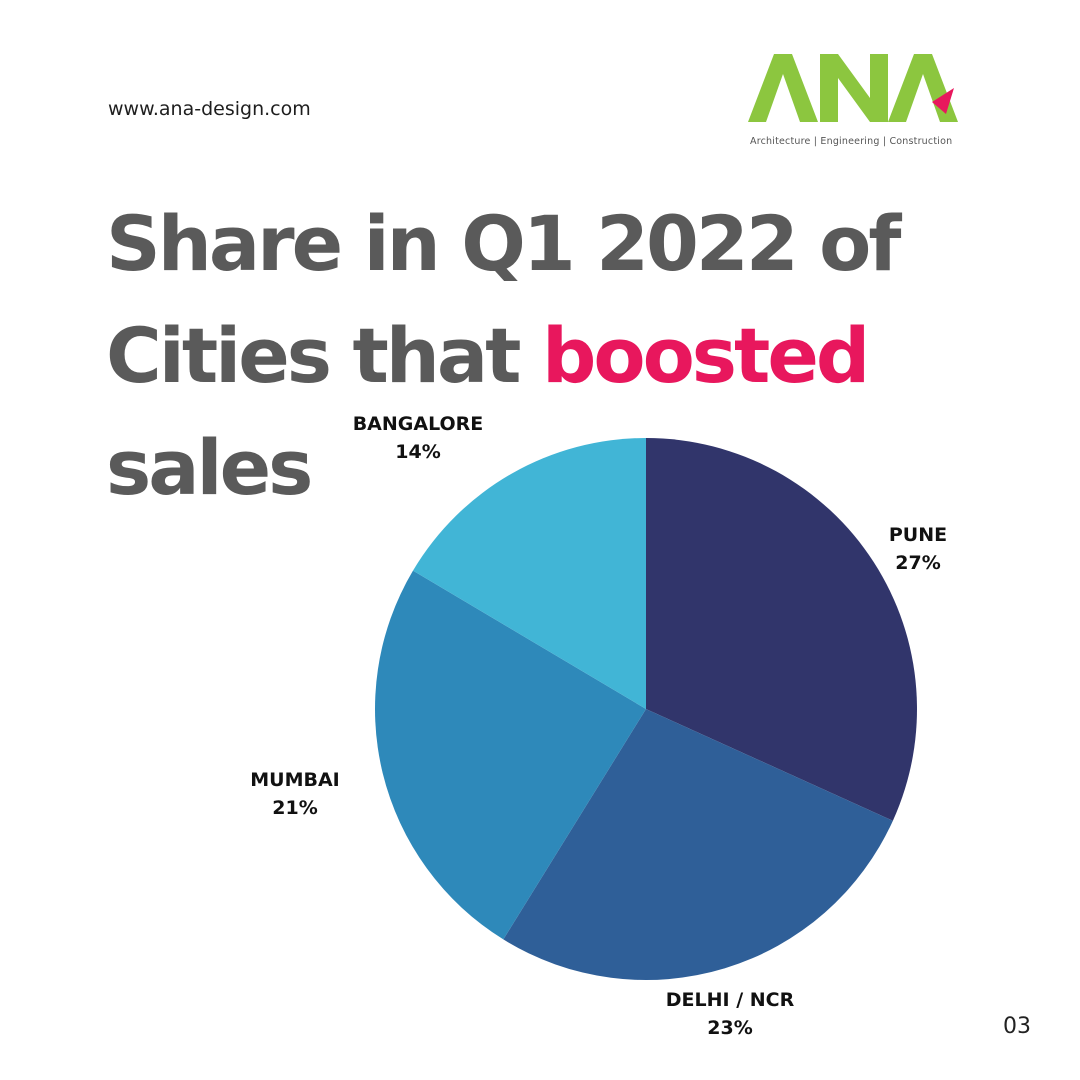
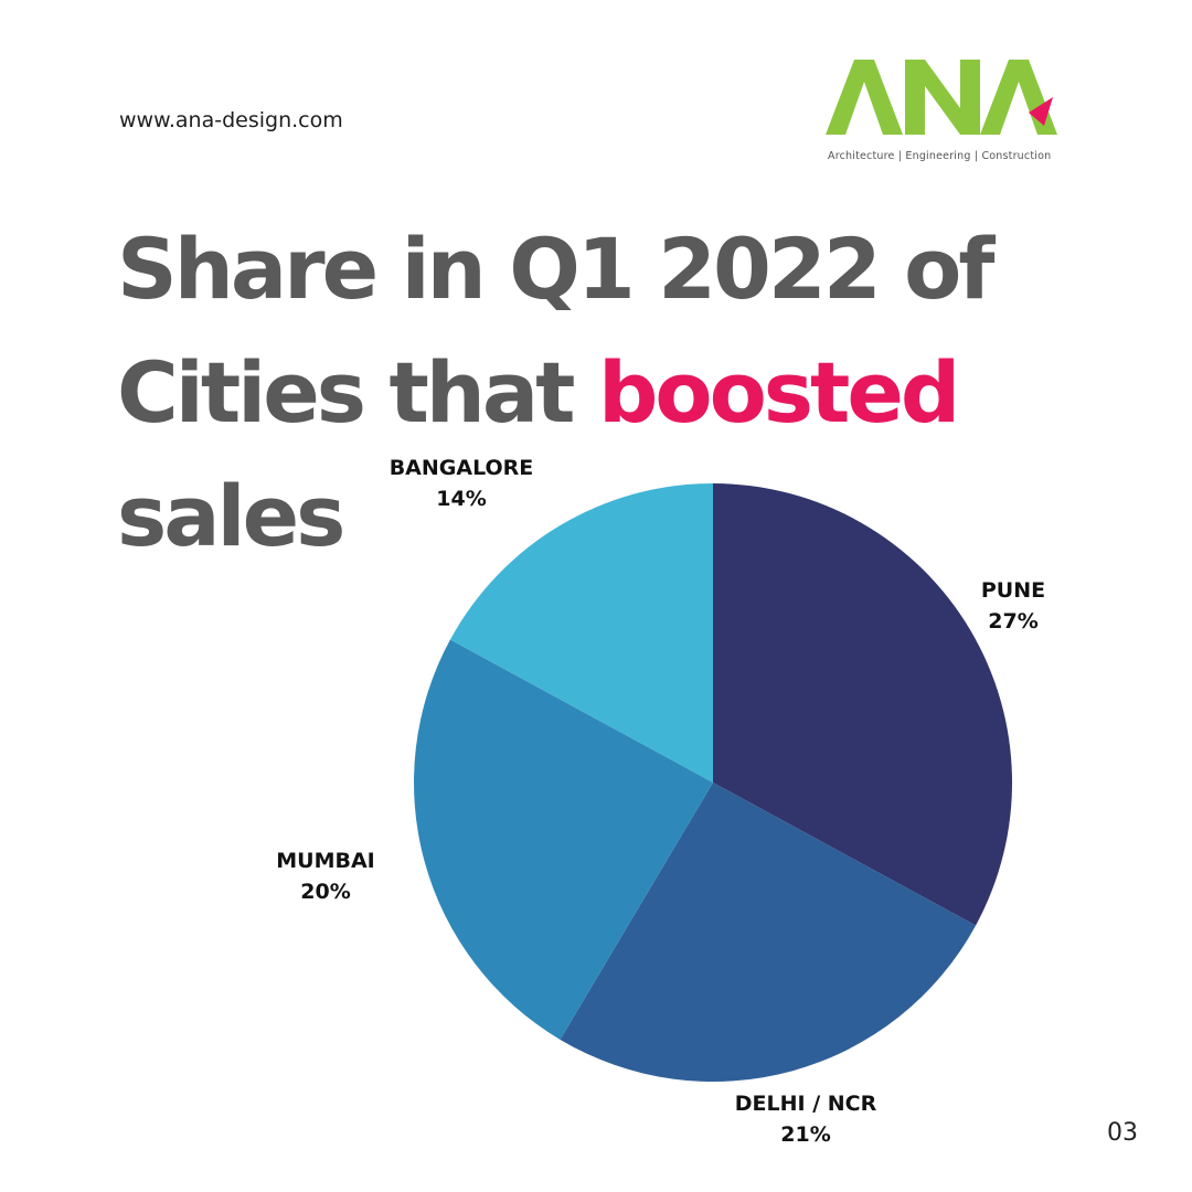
DELHI / NCR: 23% -> 21%
MUMBAI: 21% -> 20%
